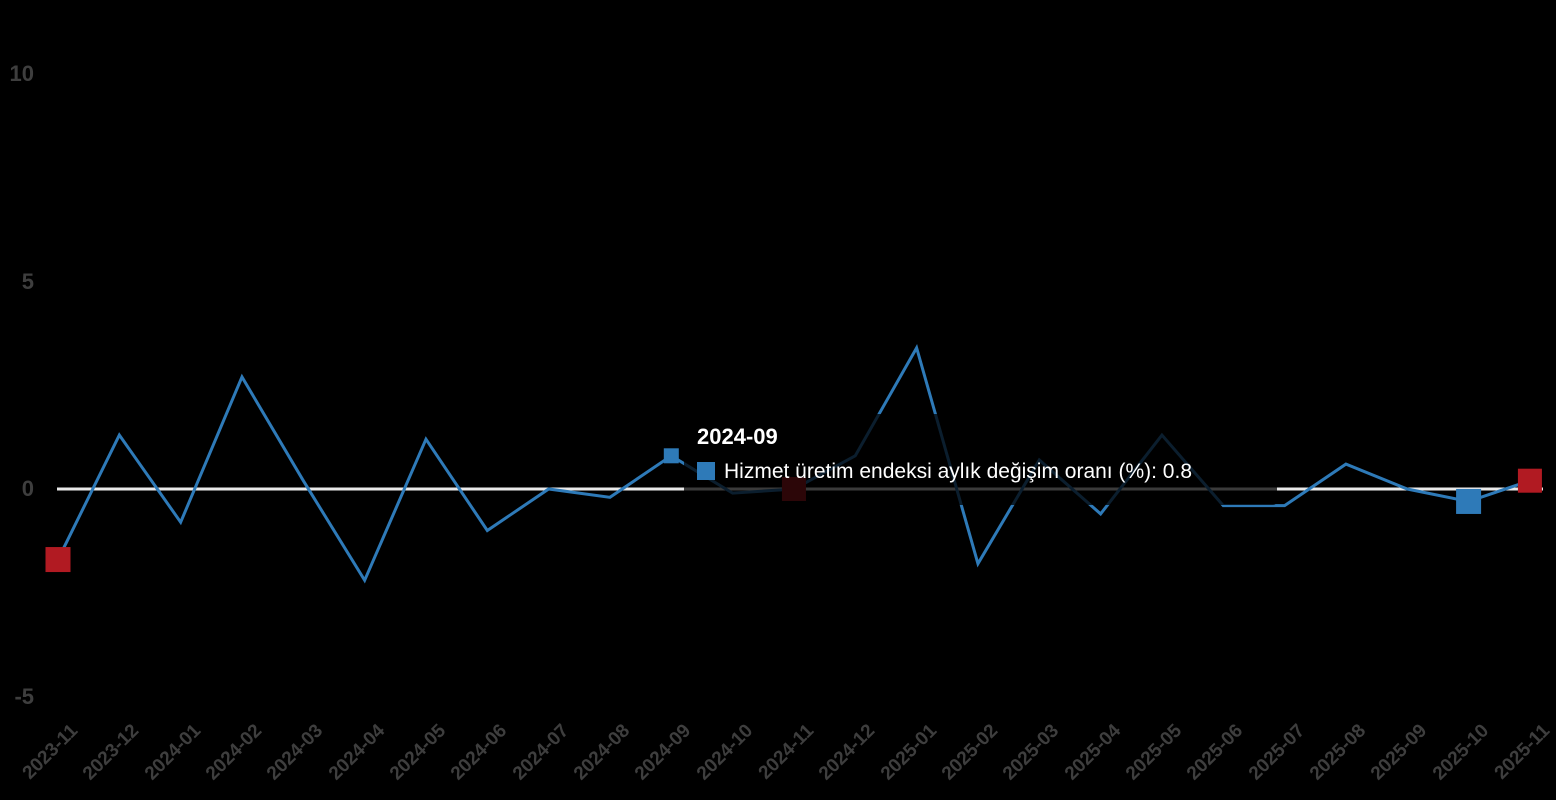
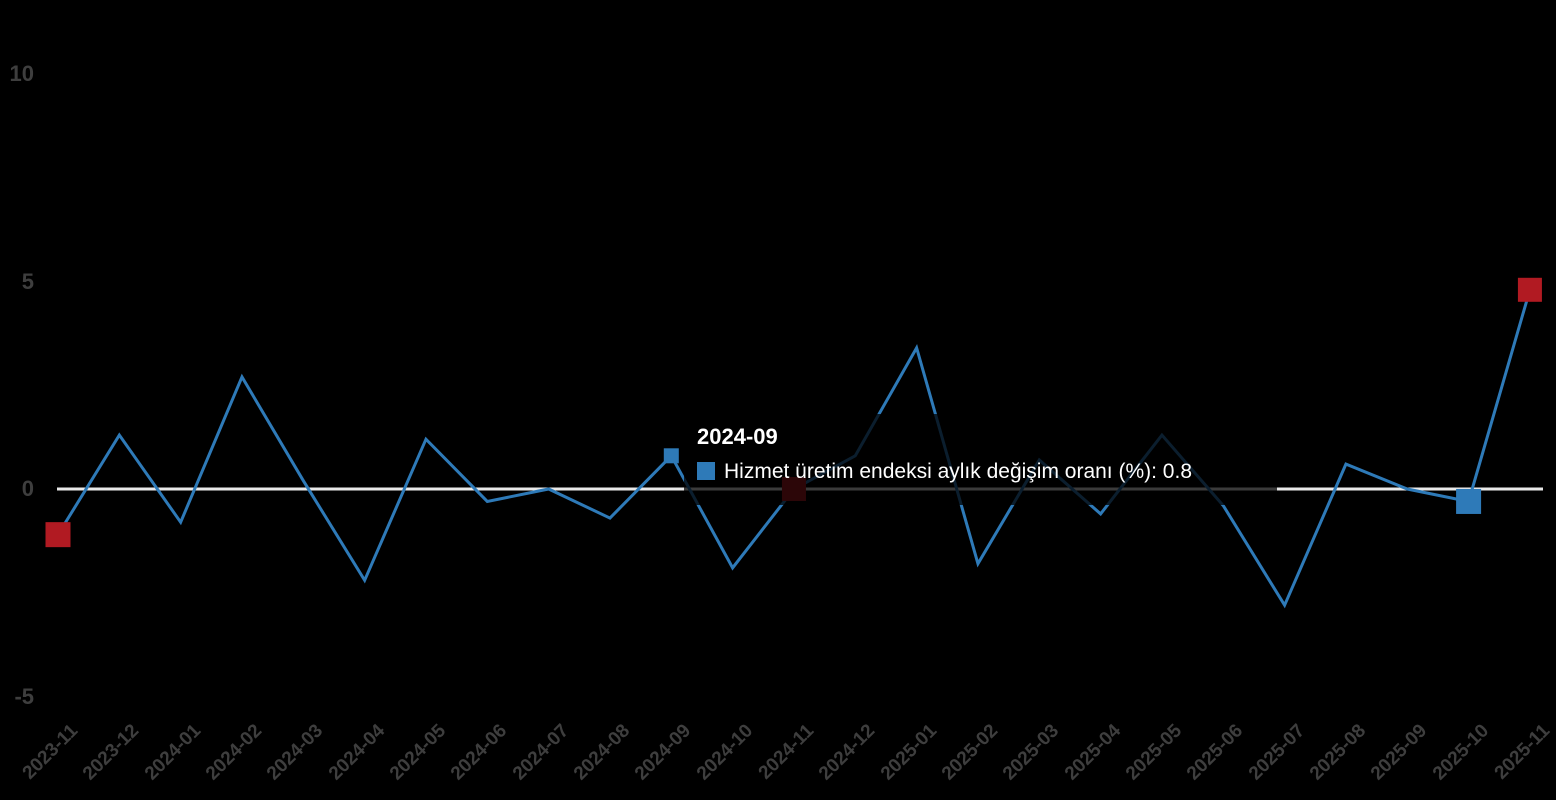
2023-11: -1.7 -> -1.1
2024-06: -1.0 -> -0.3
2024-08: -0.2 -> -0.7
2024-10: -0.1 -> -1.9
2025-07: -0.4 -> -2.8
2025-11: 0.2 -> 4.8
